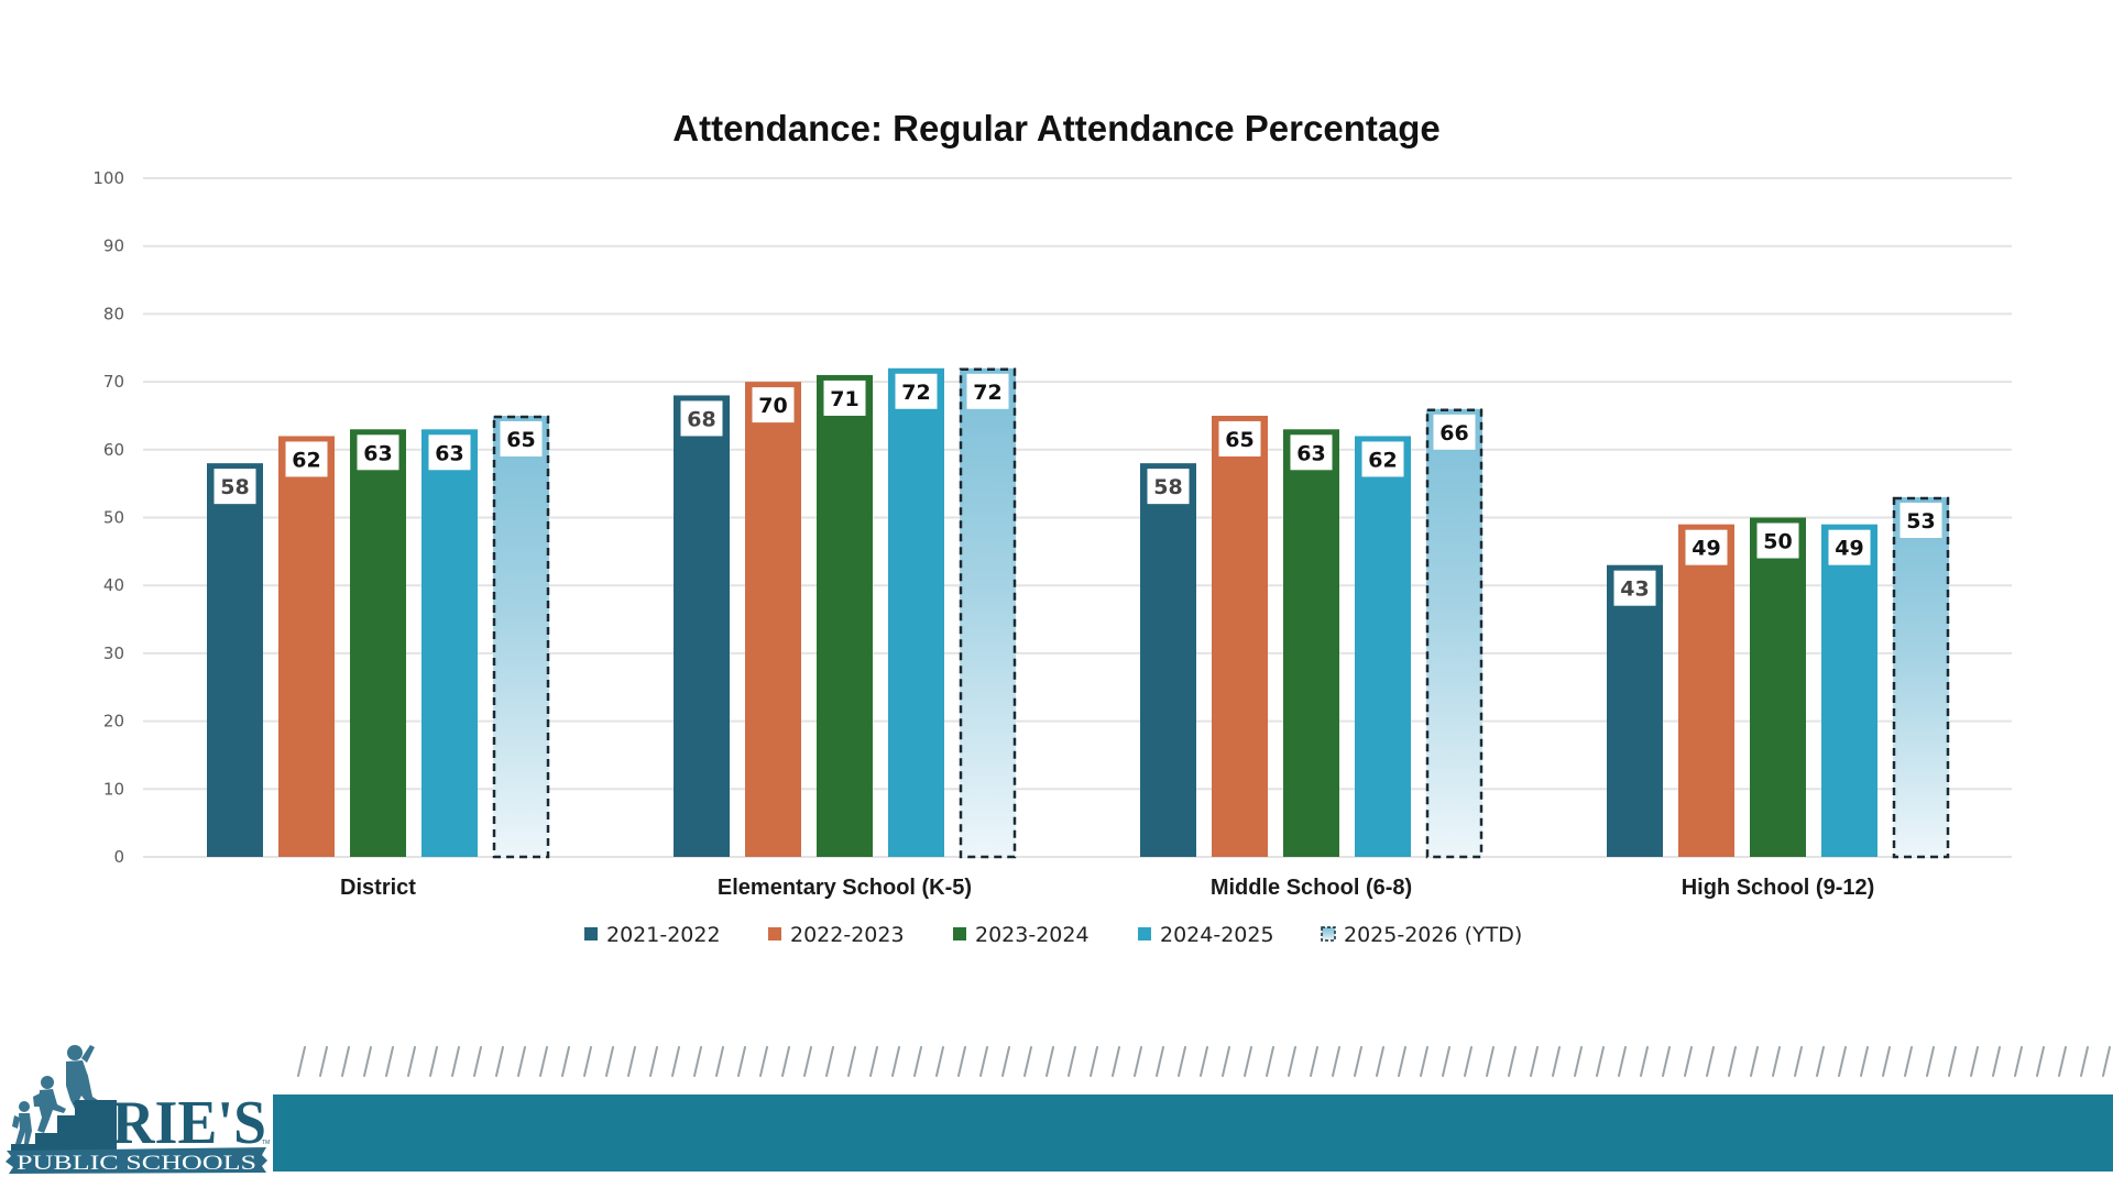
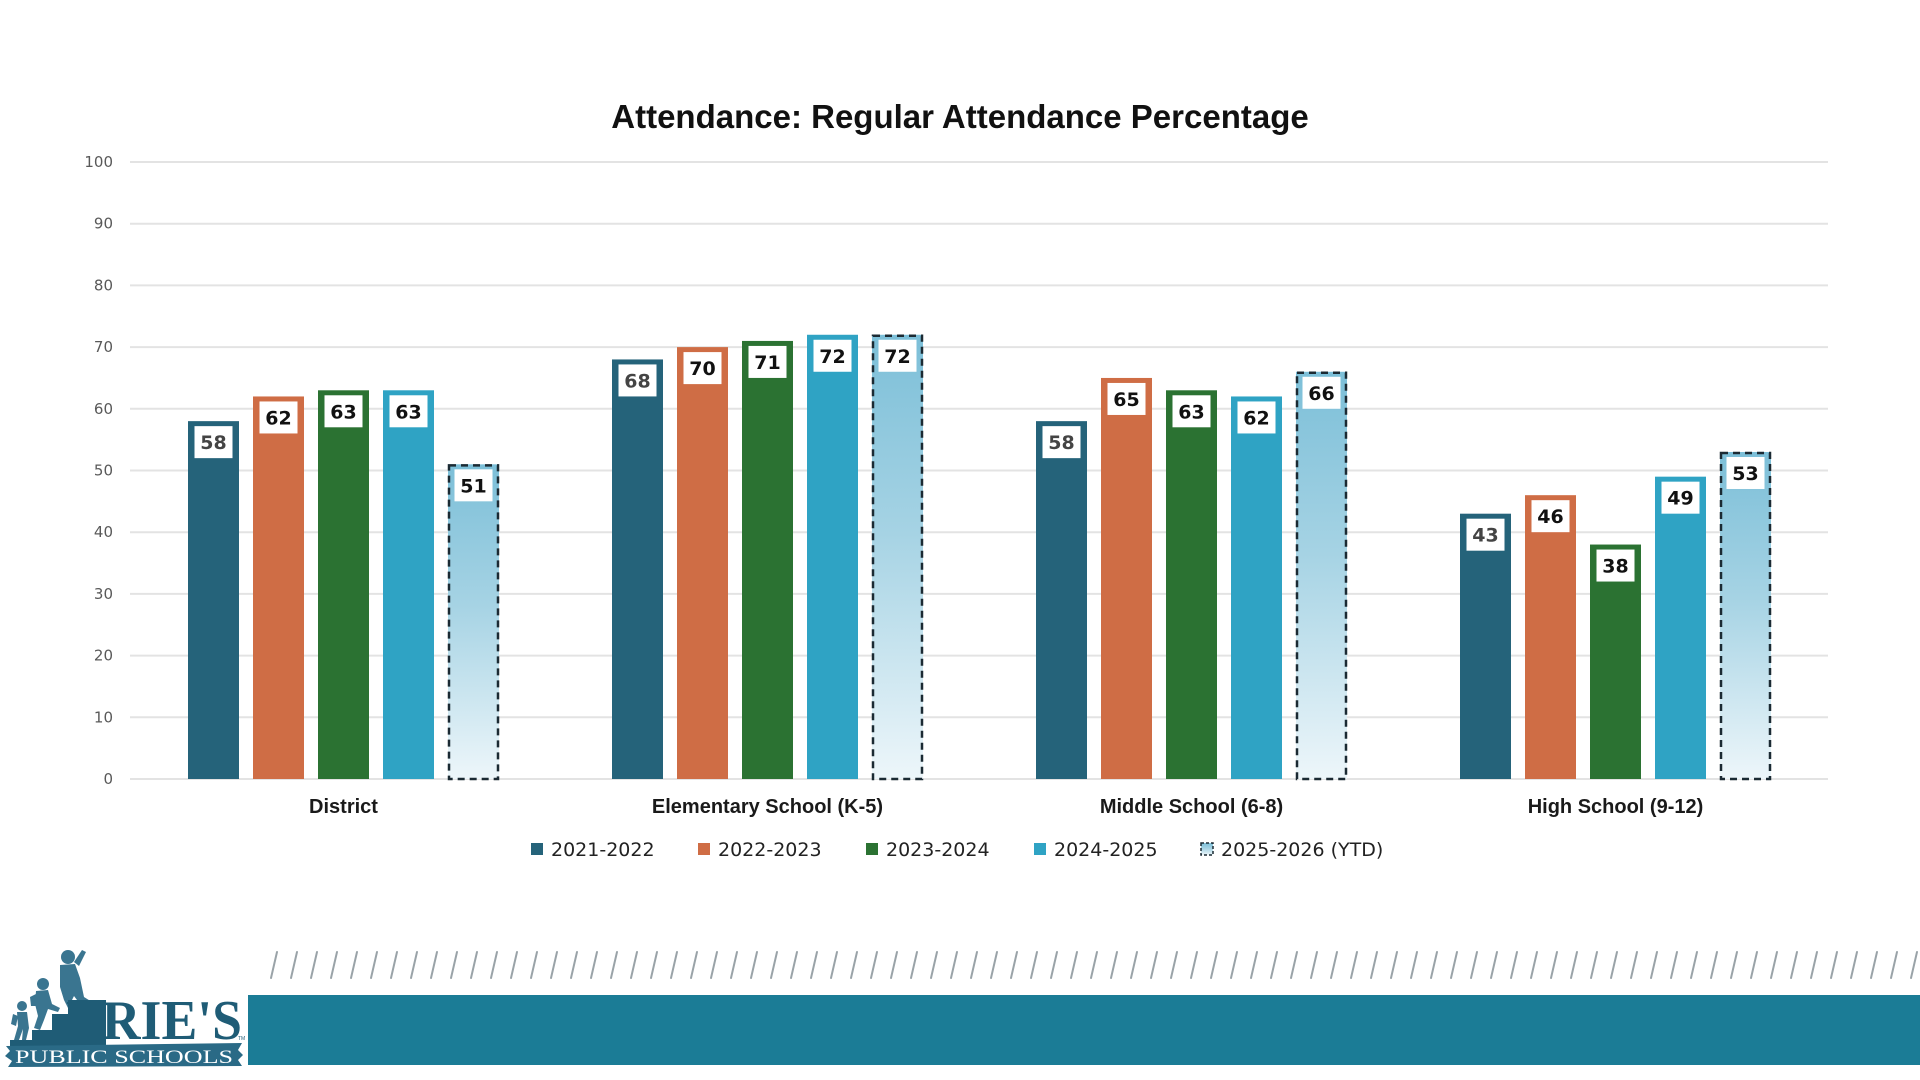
2025-2026 (YTD)/District: 65 -> 51
2022-2023/High School (9-12): 49 -> 46
2023-2024/High School (9-12): 50 -> 38
